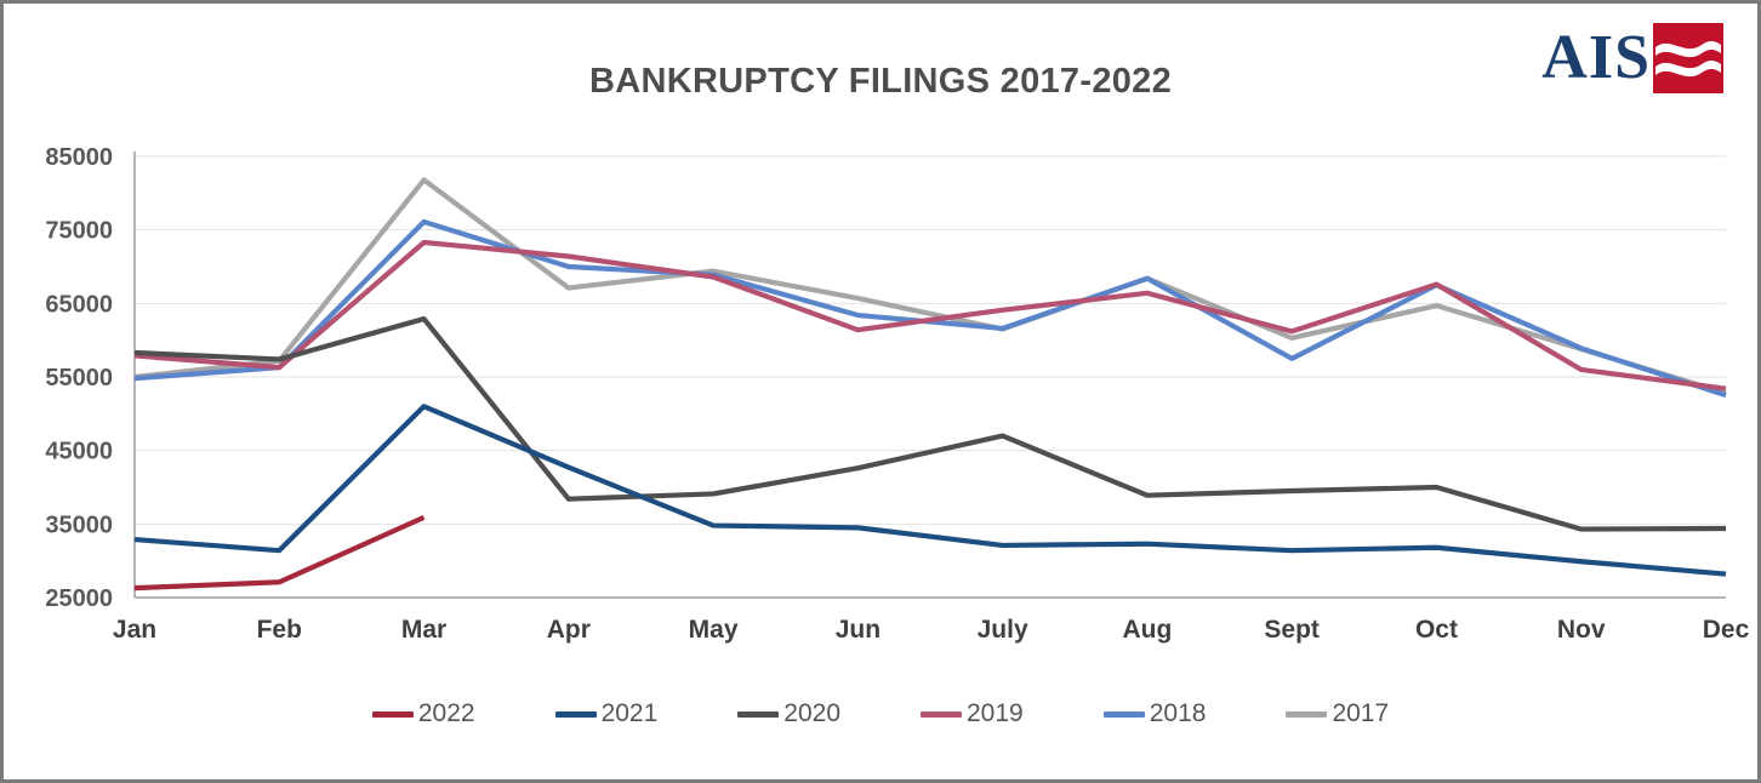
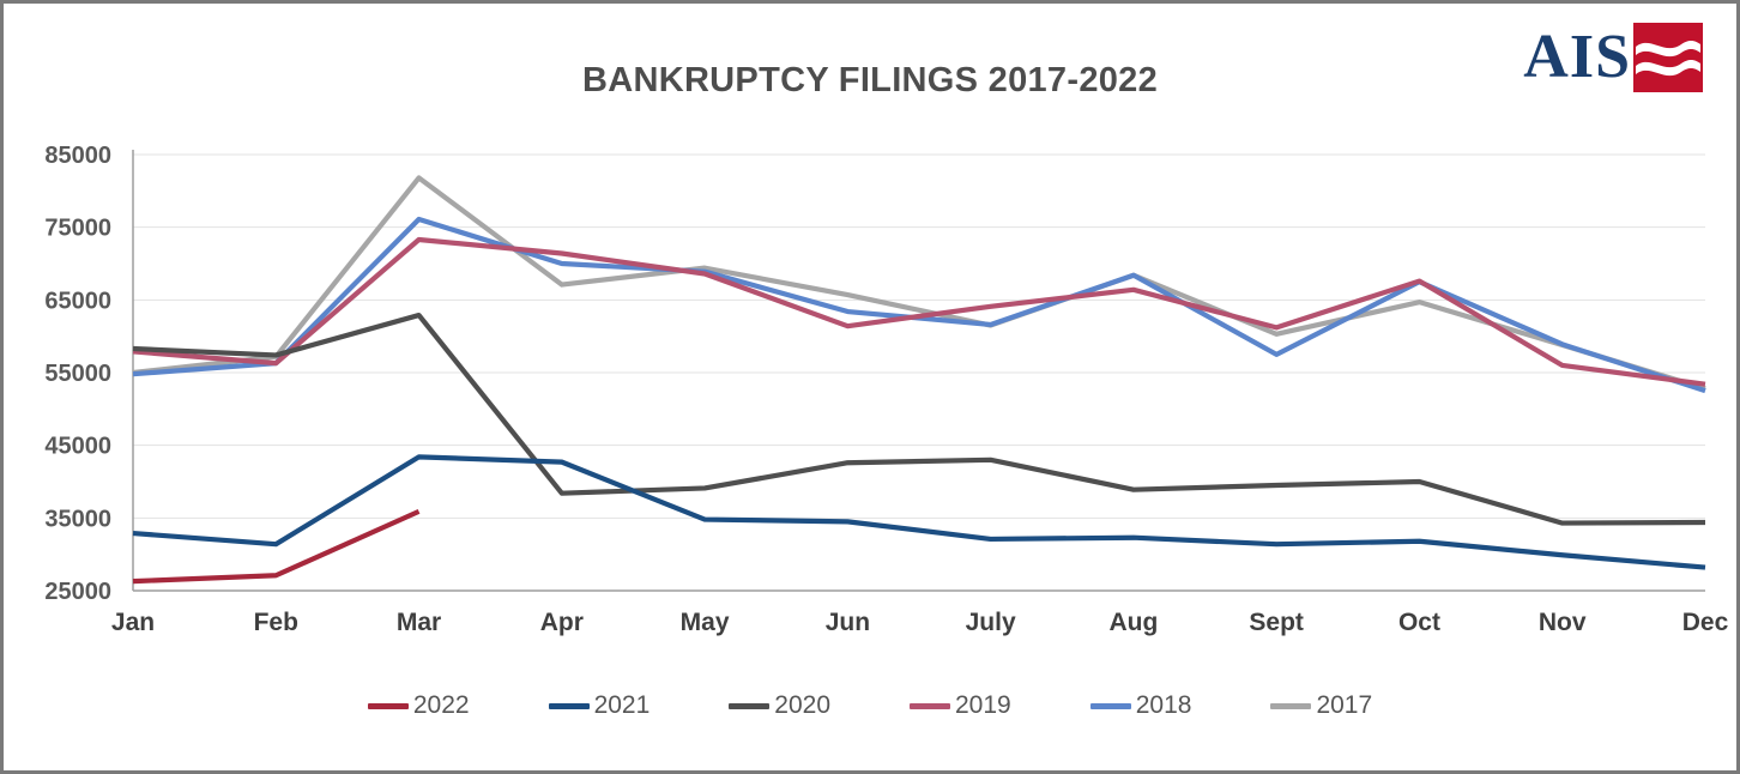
2021/Mar: 51000 -> 43000
2020/July: 47000 -> 43000
